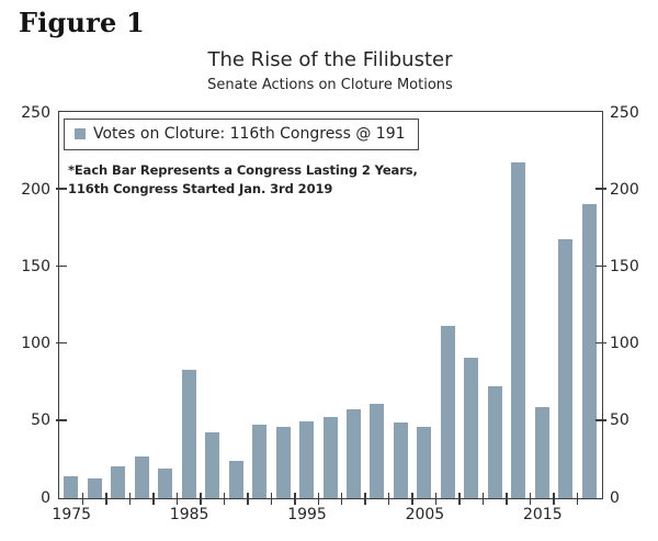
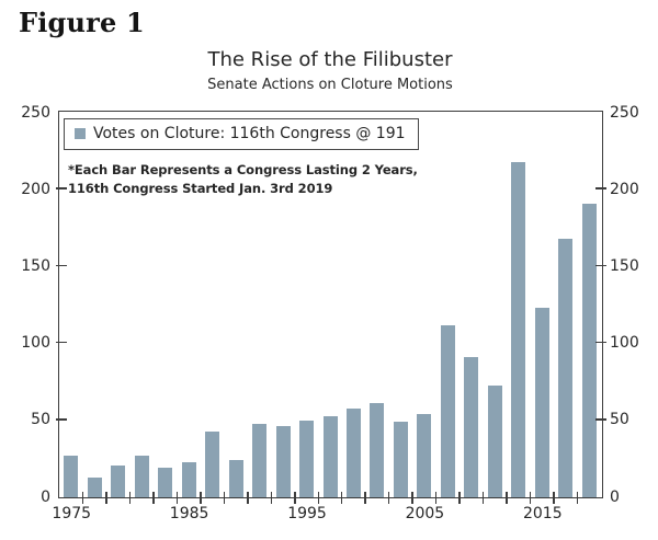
1975: 14 -> 27
1985: 83 -> 23
2005: 46 -> 54
2015: 59 -> 123
